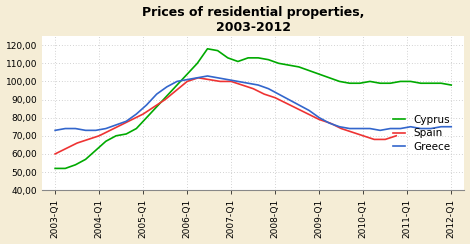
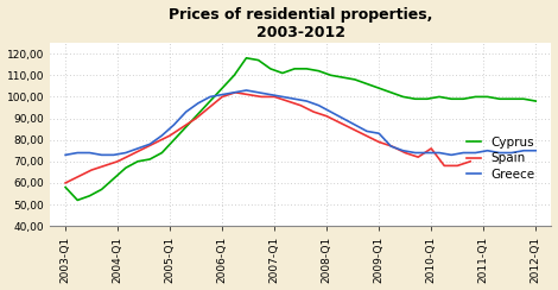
Cyprus/2003-Q1: 52 -> 58
Greece/2009-Q1: 80 -> 83
Spain/2010-Q1: 70 -> 76
